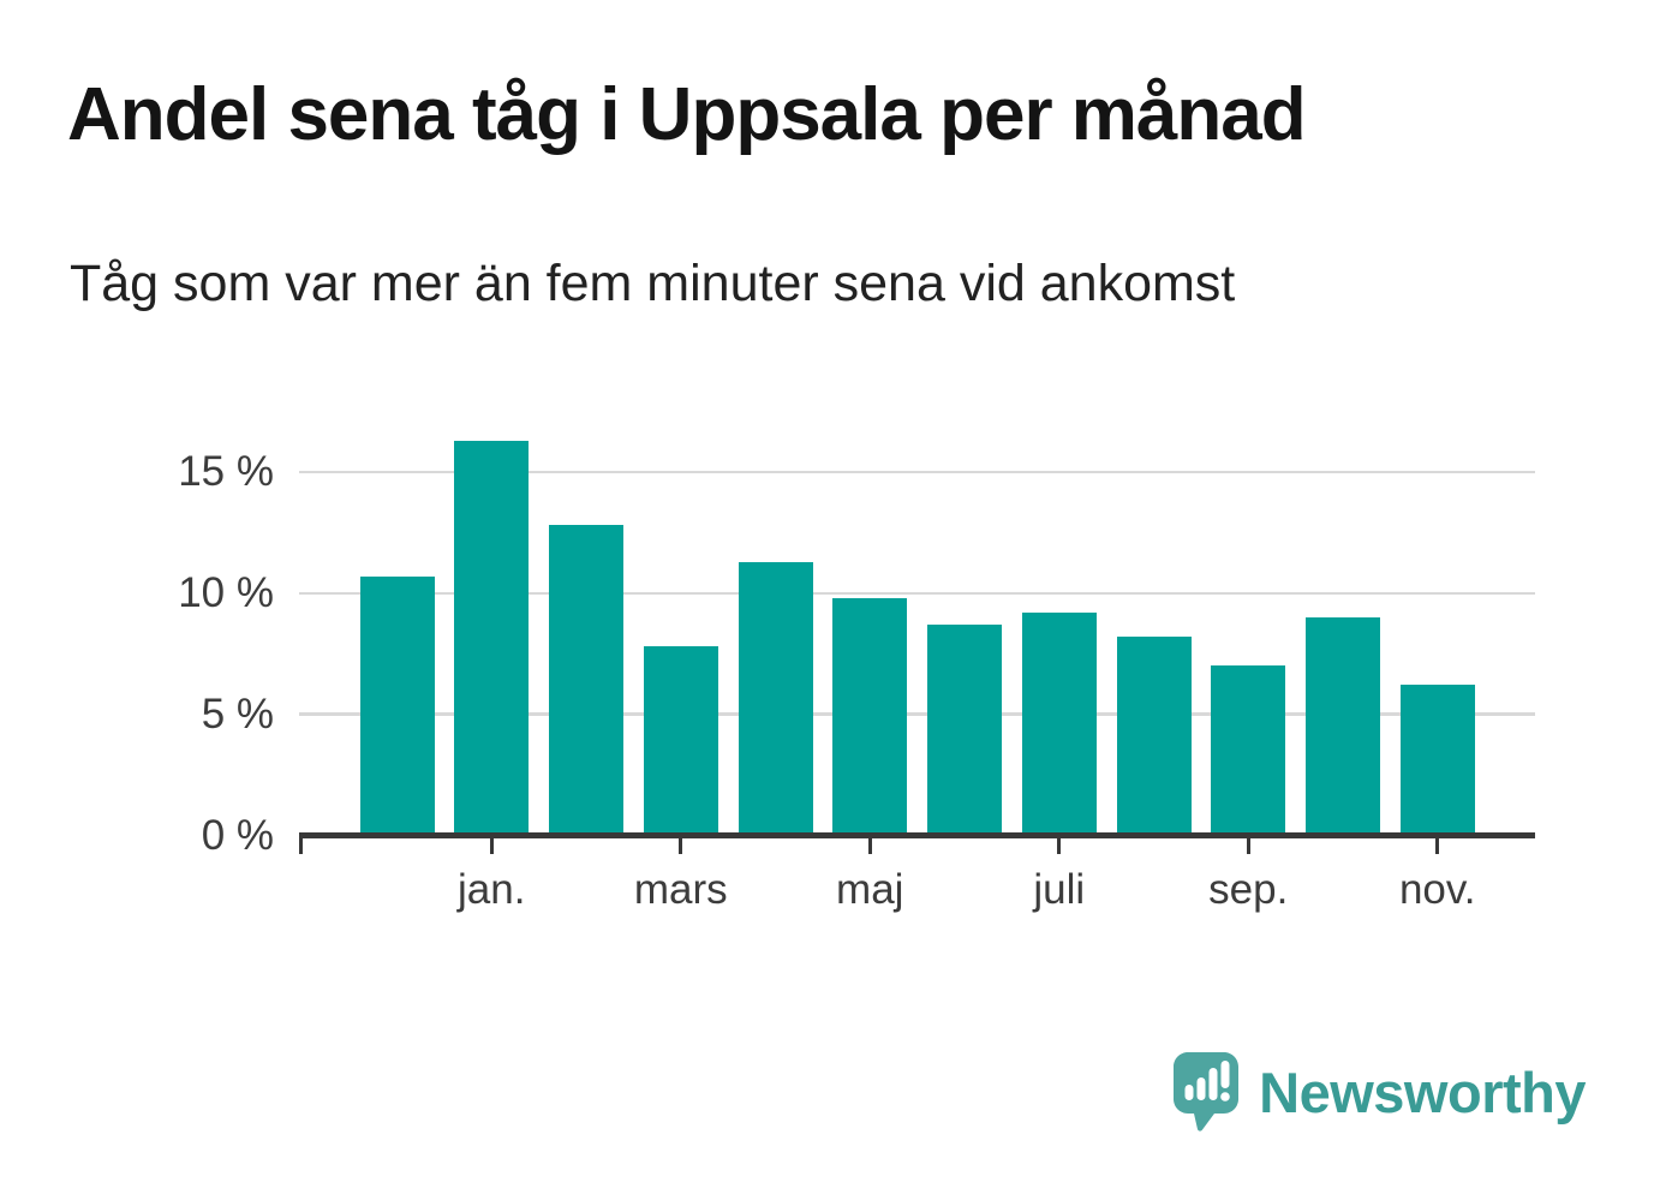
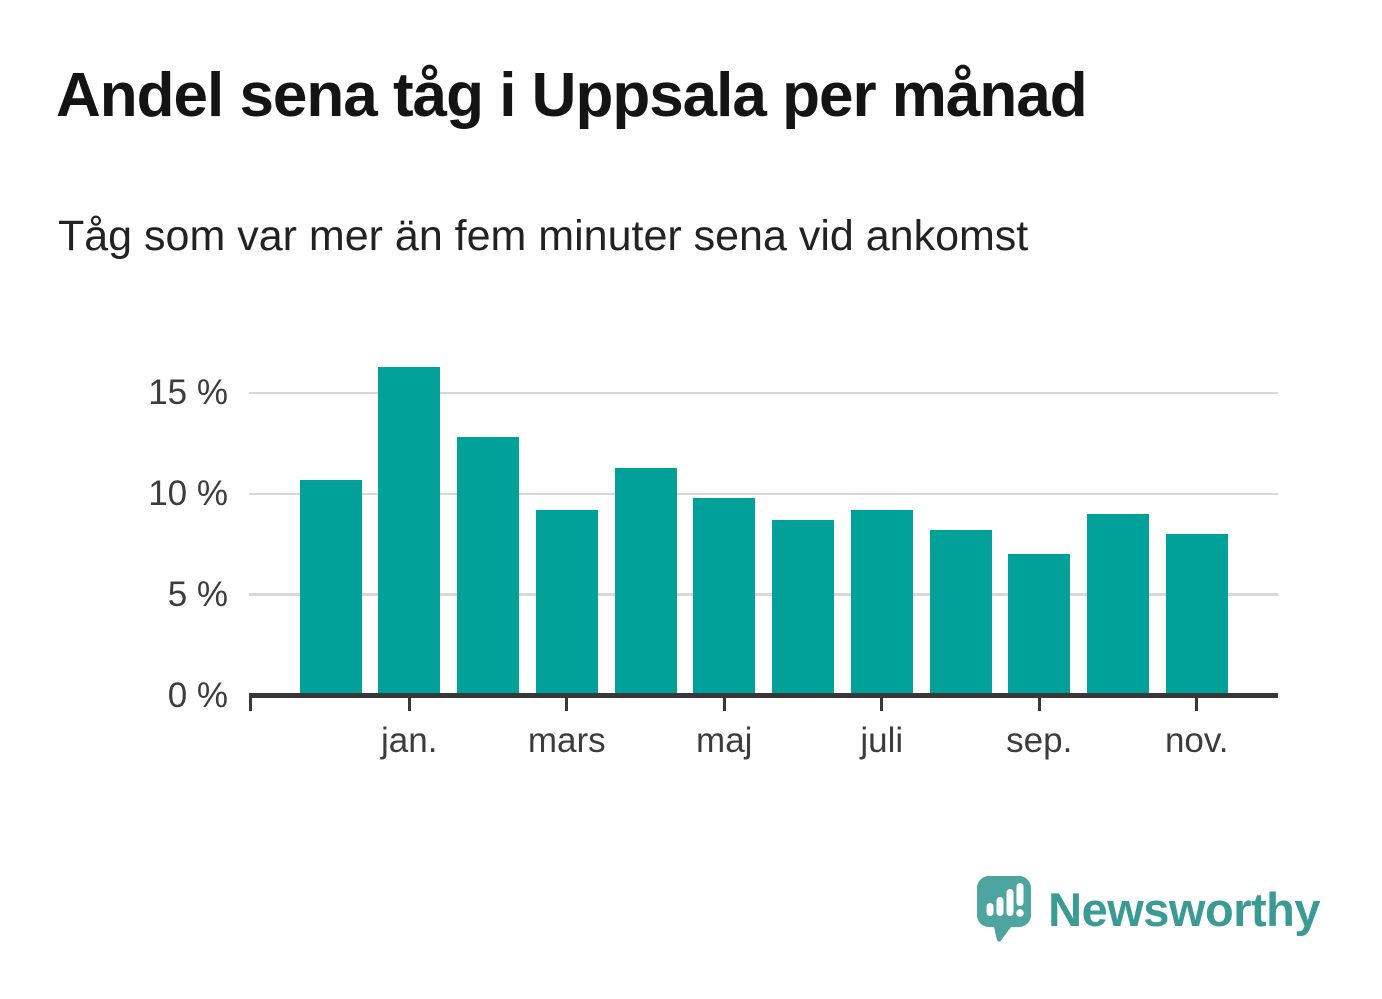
mars: 7.8% -> 9.2%
nov.: 6.2% -> 8.0%
